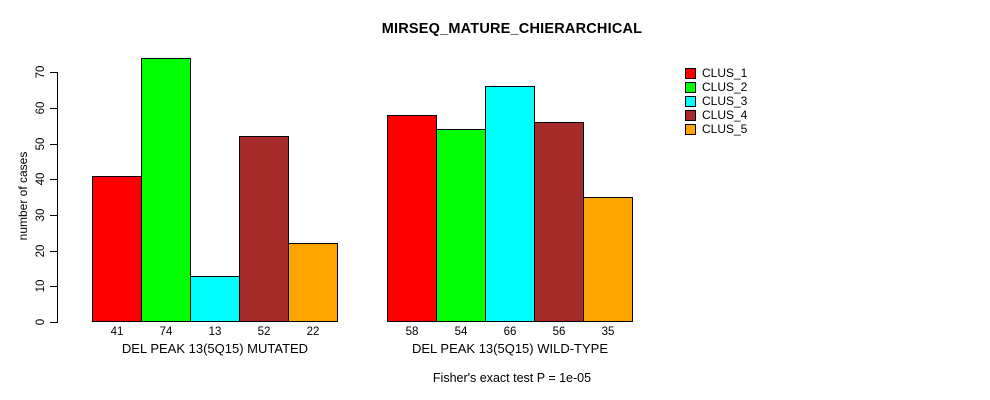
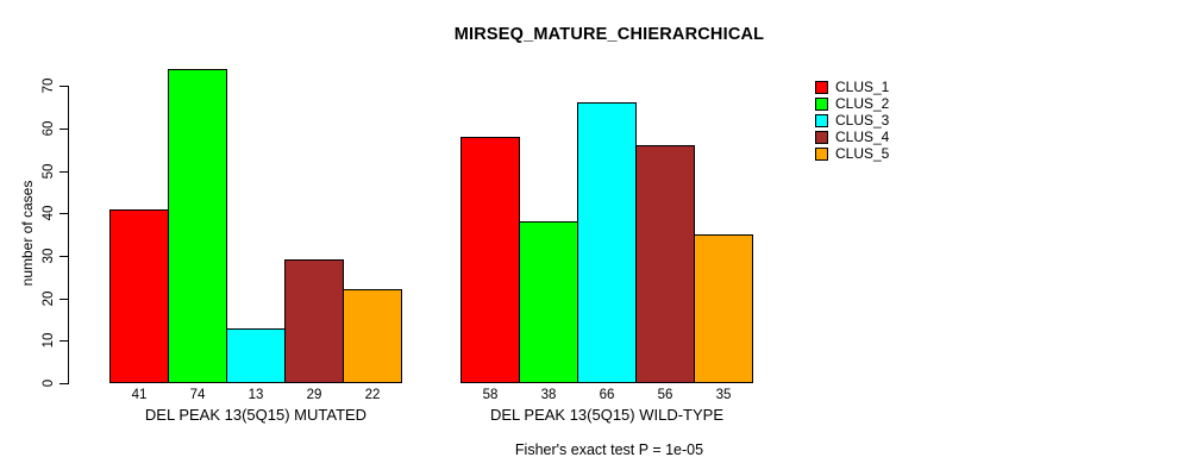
CLUS_4/DEL PEAK 13(5Q15) MUTATED: 52 -> 29
CLUS_2/DEL PEAK 13(5Q15) WILD-TYPE: 54 -> 38
